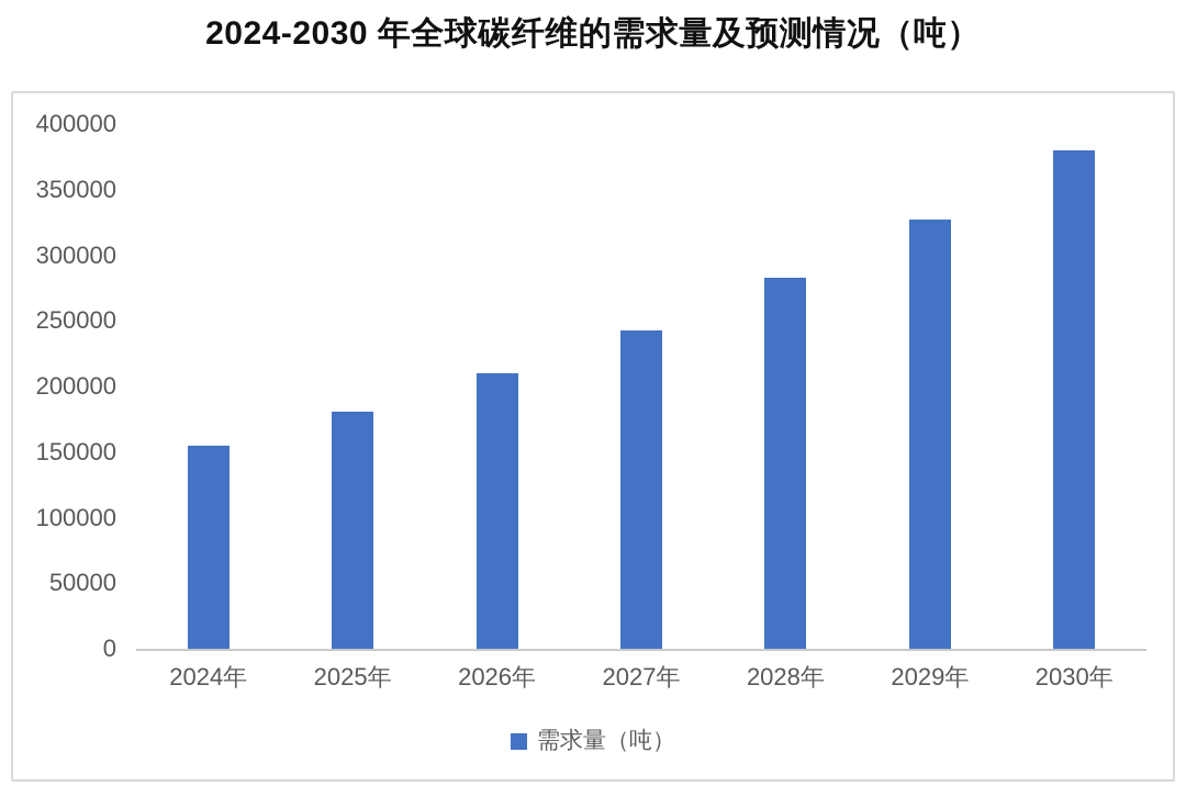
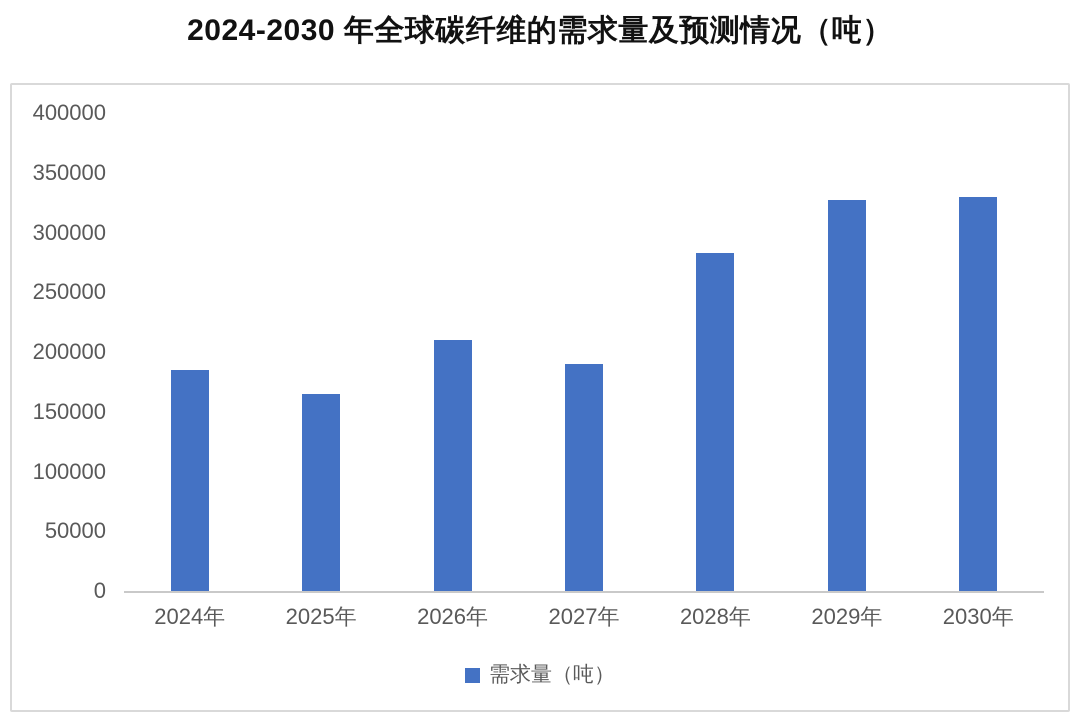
2024年: 155000 -> 185000
2025年: 181000 -> 165000
2027年: 243000 -> 190000
2030年: 380000 -> 330000
